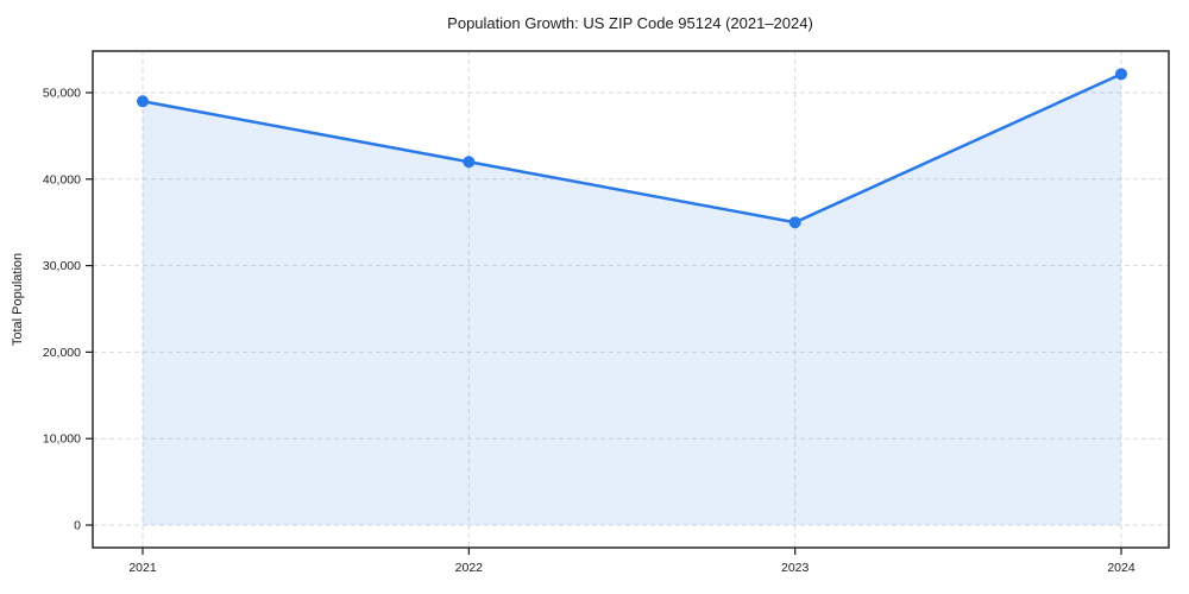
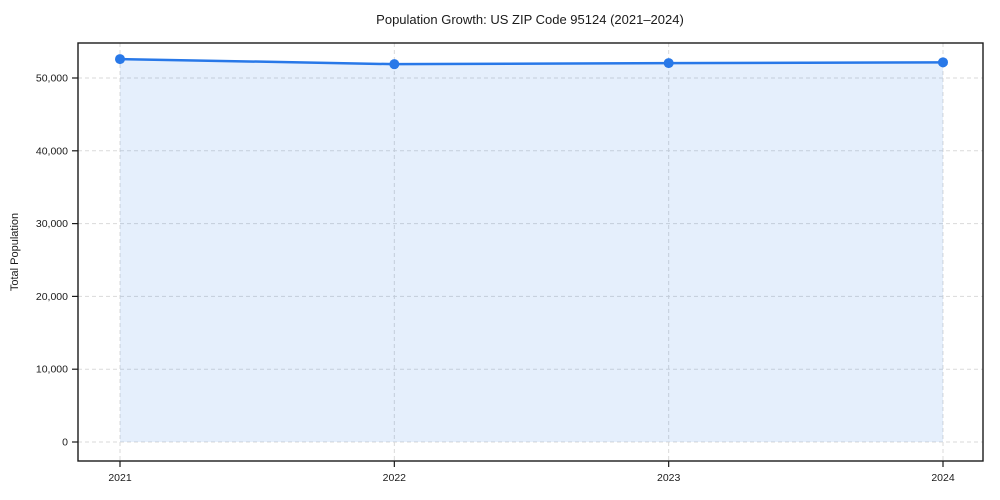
2021: 49000 -> 53000
2022: 42000 -> 52000
2023: 35000 -> 52000
